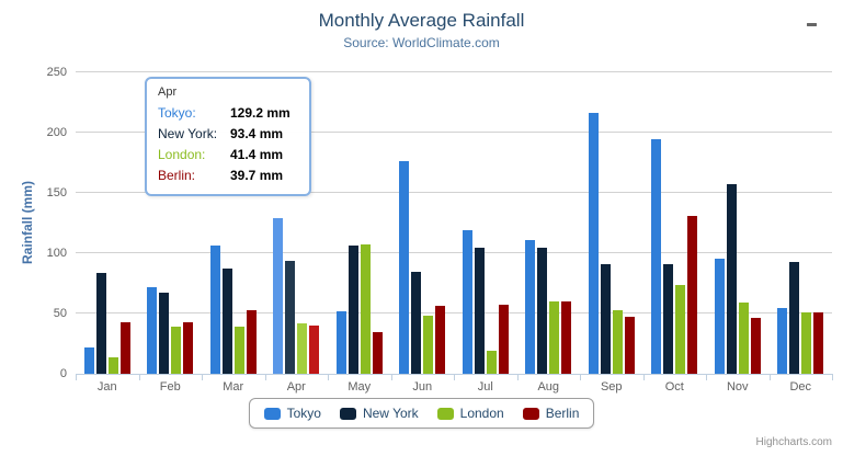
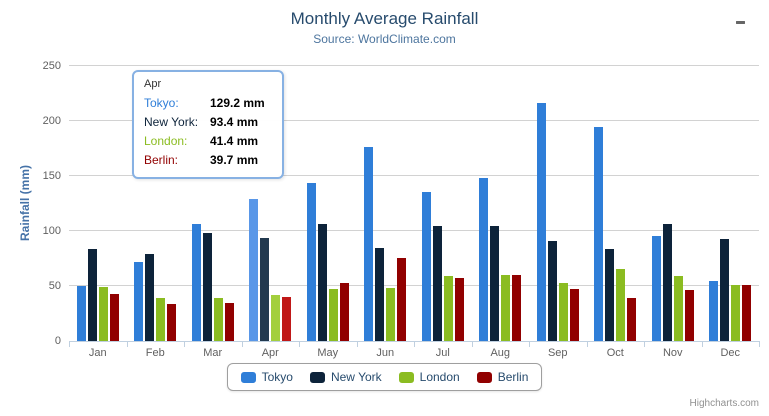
Tokyo/Jan: 22 -> 50
London/Jan: 14 -> 49
New York/Feb: 67 -> 79
Berlin/Feb: 43 -> 33
New York/Mar: 87 -> 98
Berlin/Mar: 53 -> 34
Tokyo/May: 52 -> 144
London/May: 107 -> 47
Berlin/May: 35 -> 53
Berlin/Jun: 56 -> 76
Tokyo/Jul: 119 -> 136
London/Jul: 19 -> 59
Tokyo/Aug: 111 -> 148
New York/Oct: 91 -> 84
London/Oct: 74 -> 65
Berlin/Oct: 131 -> 39
New York/Nov: 157 -> 107
